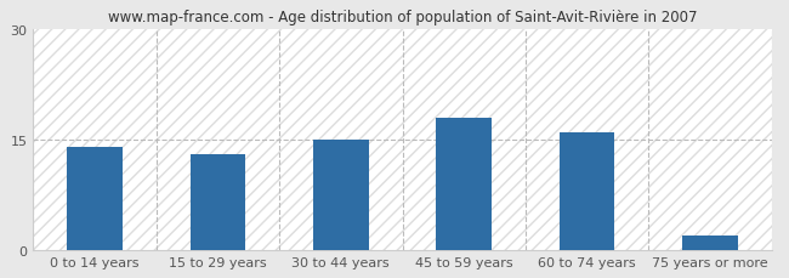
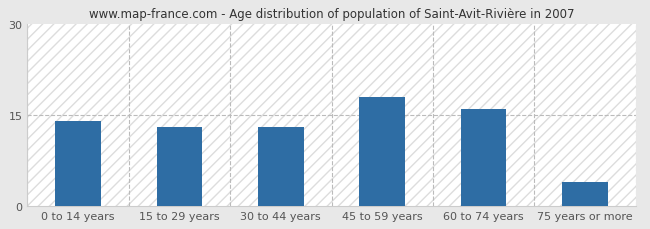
30 to 44 years: 15 -> 13
75 years or more: 2 -> 4
